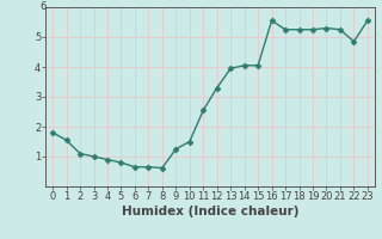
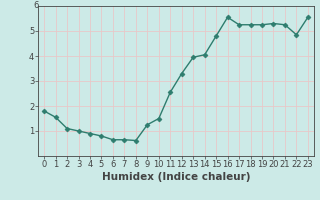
15: 4.05 -> 4.80
